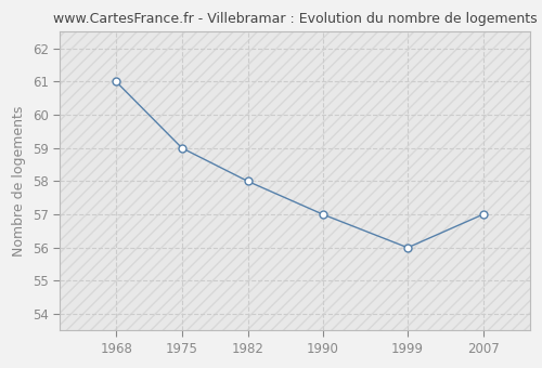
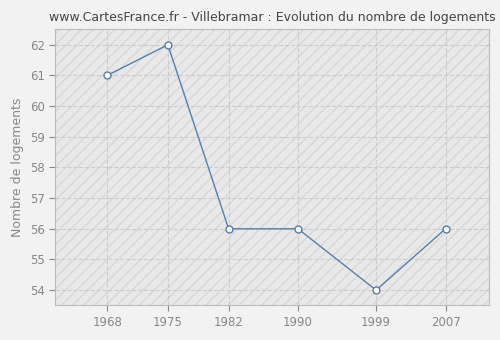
1975: 59 -> 62
1982: 58 -> 56
1990: 57 -> 56
1999: 56 -> 54
2007: 57 -> 56
